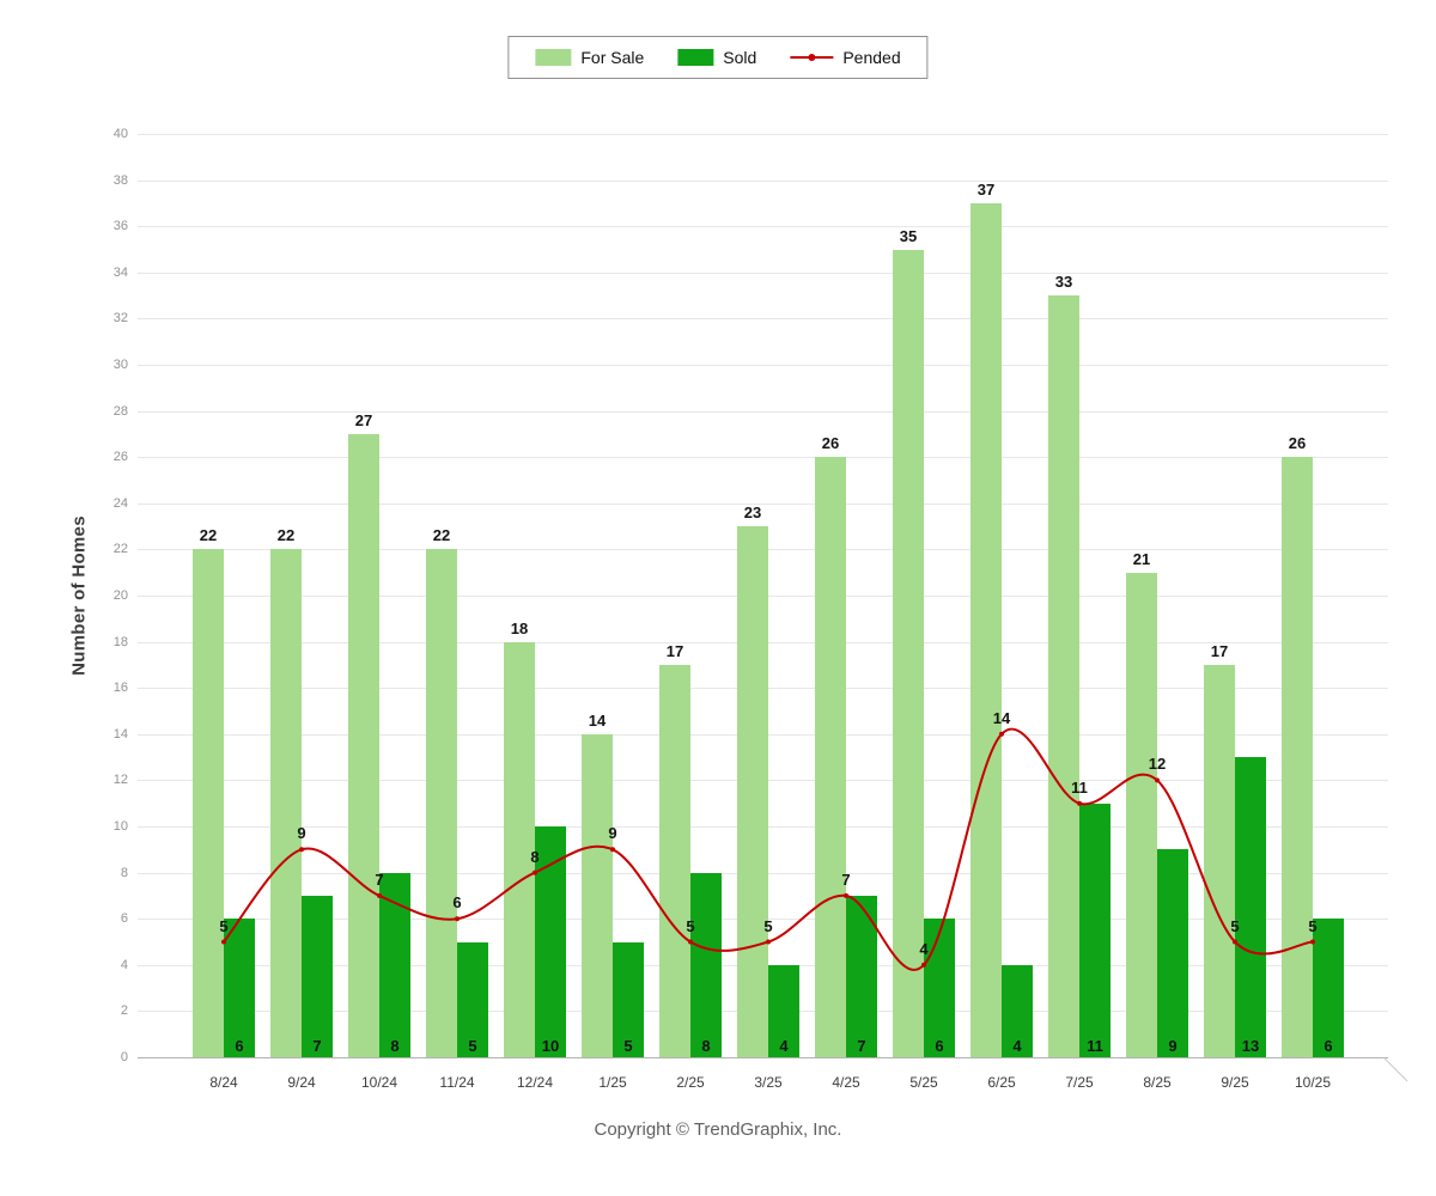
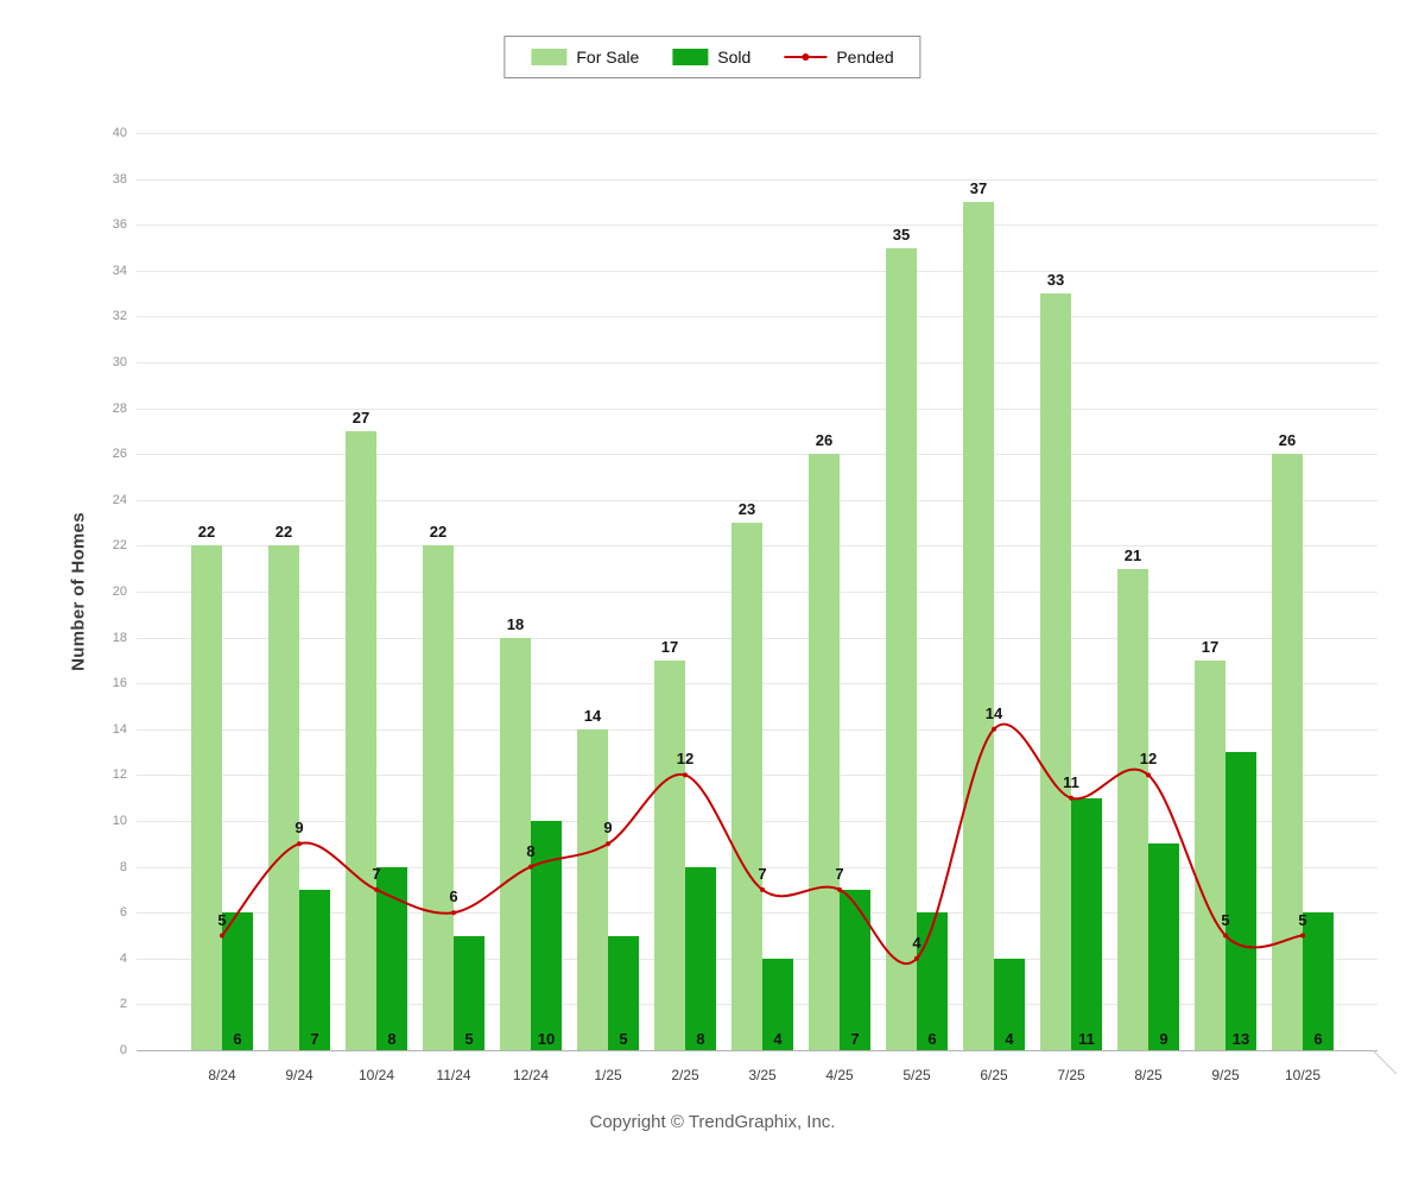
Pended/2/25: 5 -> 12
Pended/3/25: 5 -> 7
